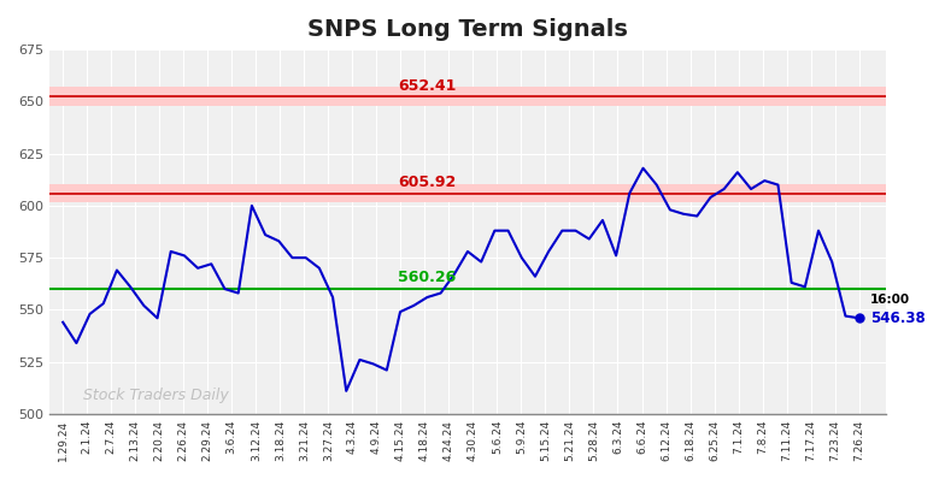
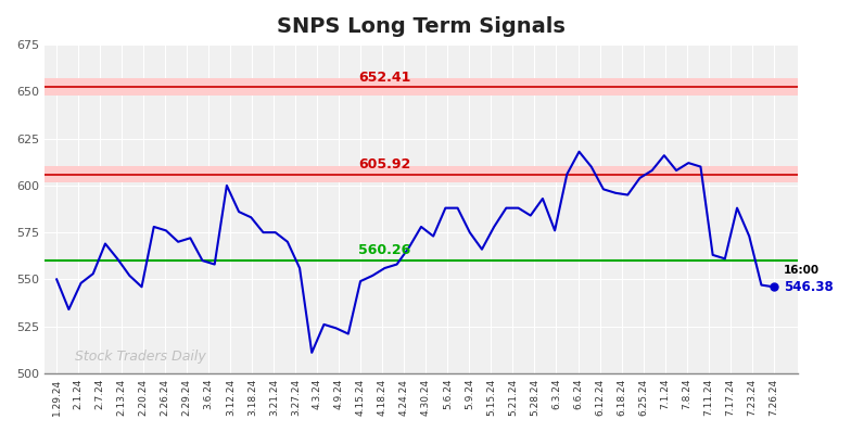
1.29.24: 544 -> 550
